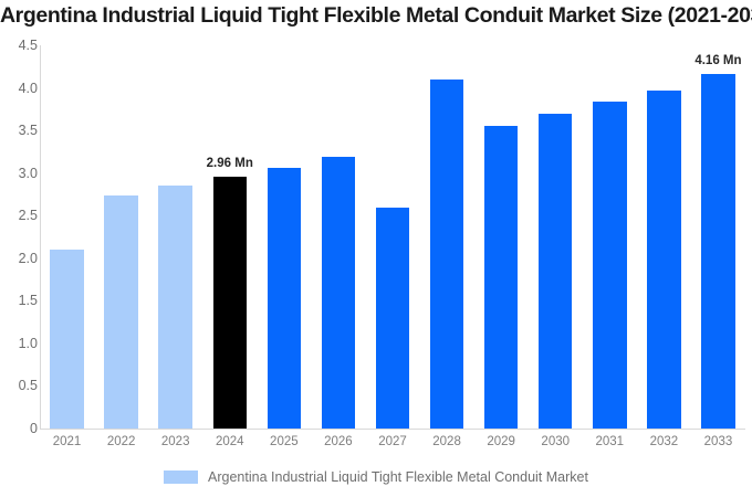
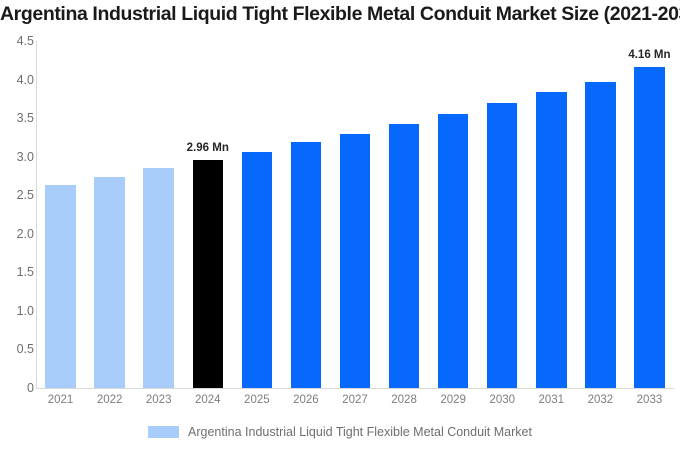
2021: 2.1 -> 2.6
2027: 2.6 -> 3.3
2028: 4.1 -> 3.4
